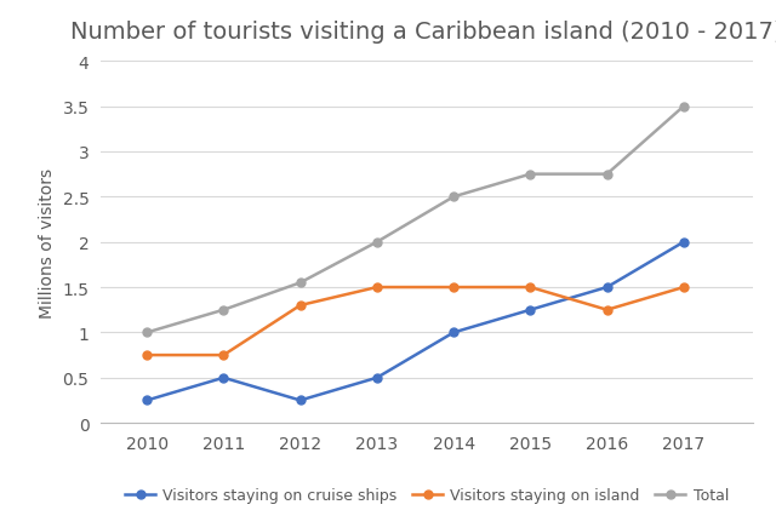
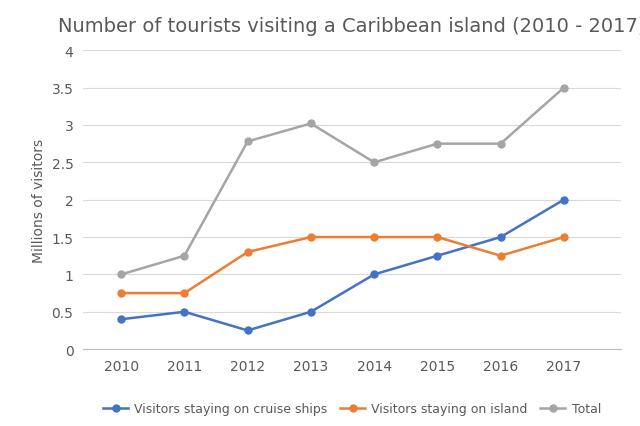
Visitors staying on cruise ships/2010: 0.25 -> 0.40
Total/2012: 1.55 -> 2.78
Total/2013: 2.00 -> 3.02
